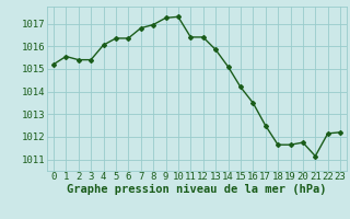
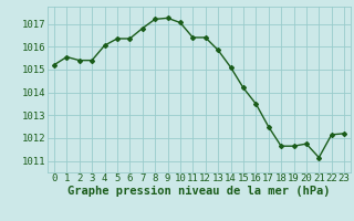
8: 1016.95 -> 1017.20
10: 1017.30 -> 1017.05
